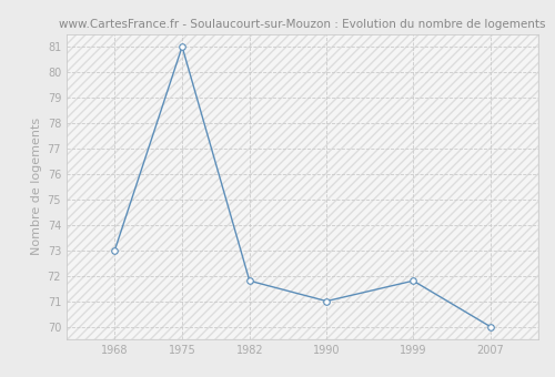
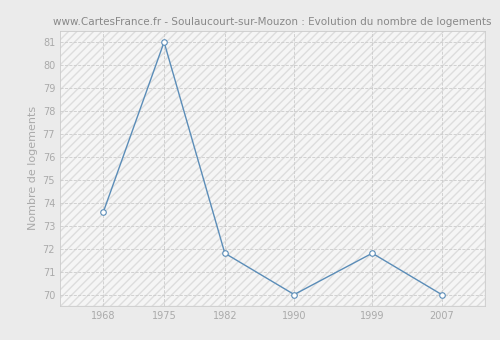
1968: 73.0 -> 73.6
1990: 71.0 -> 70.0
